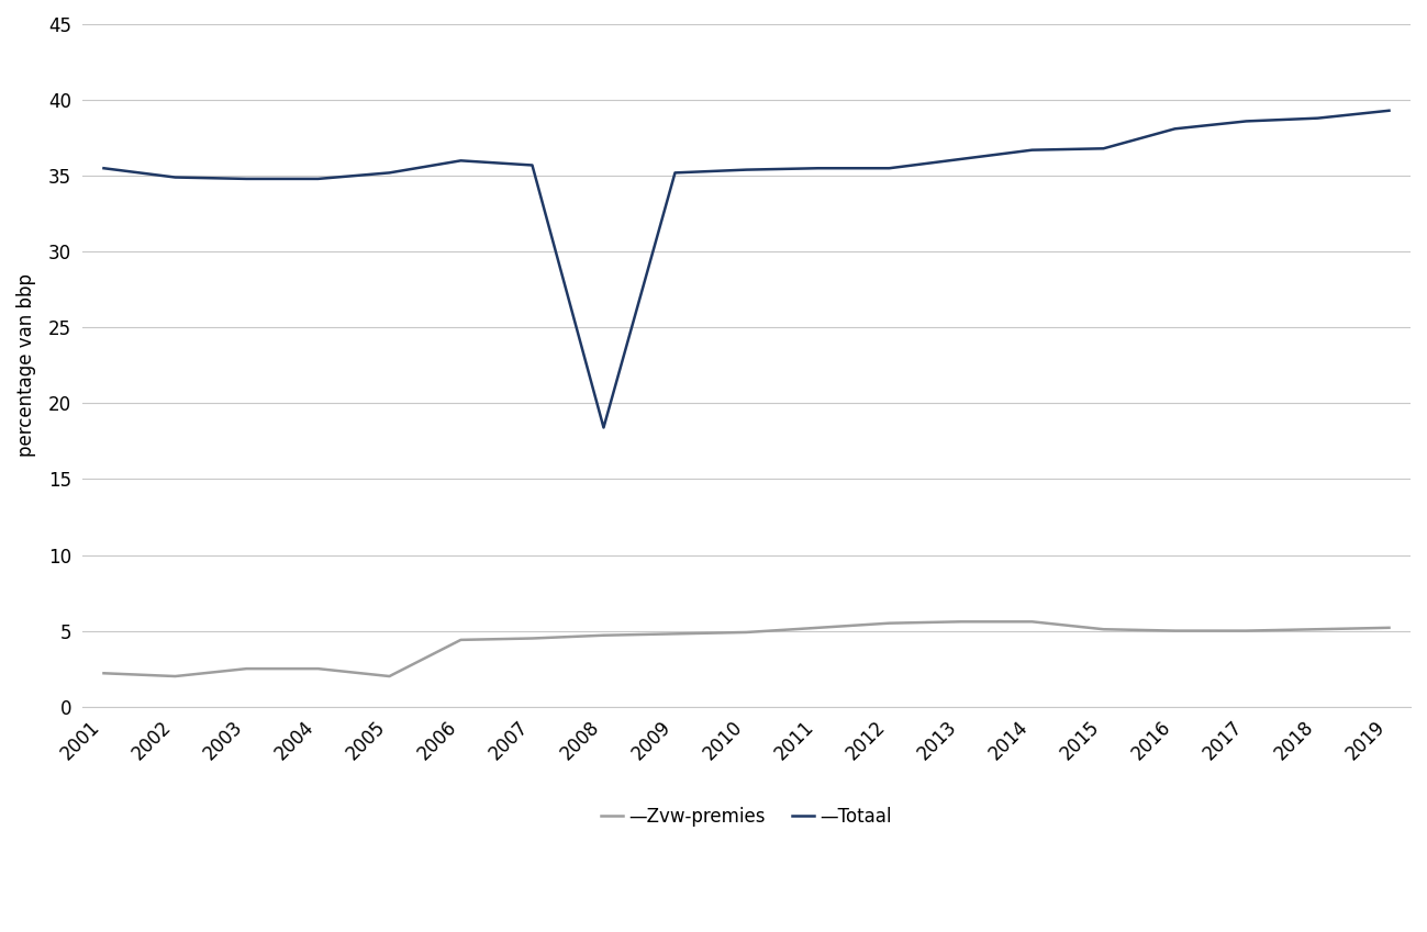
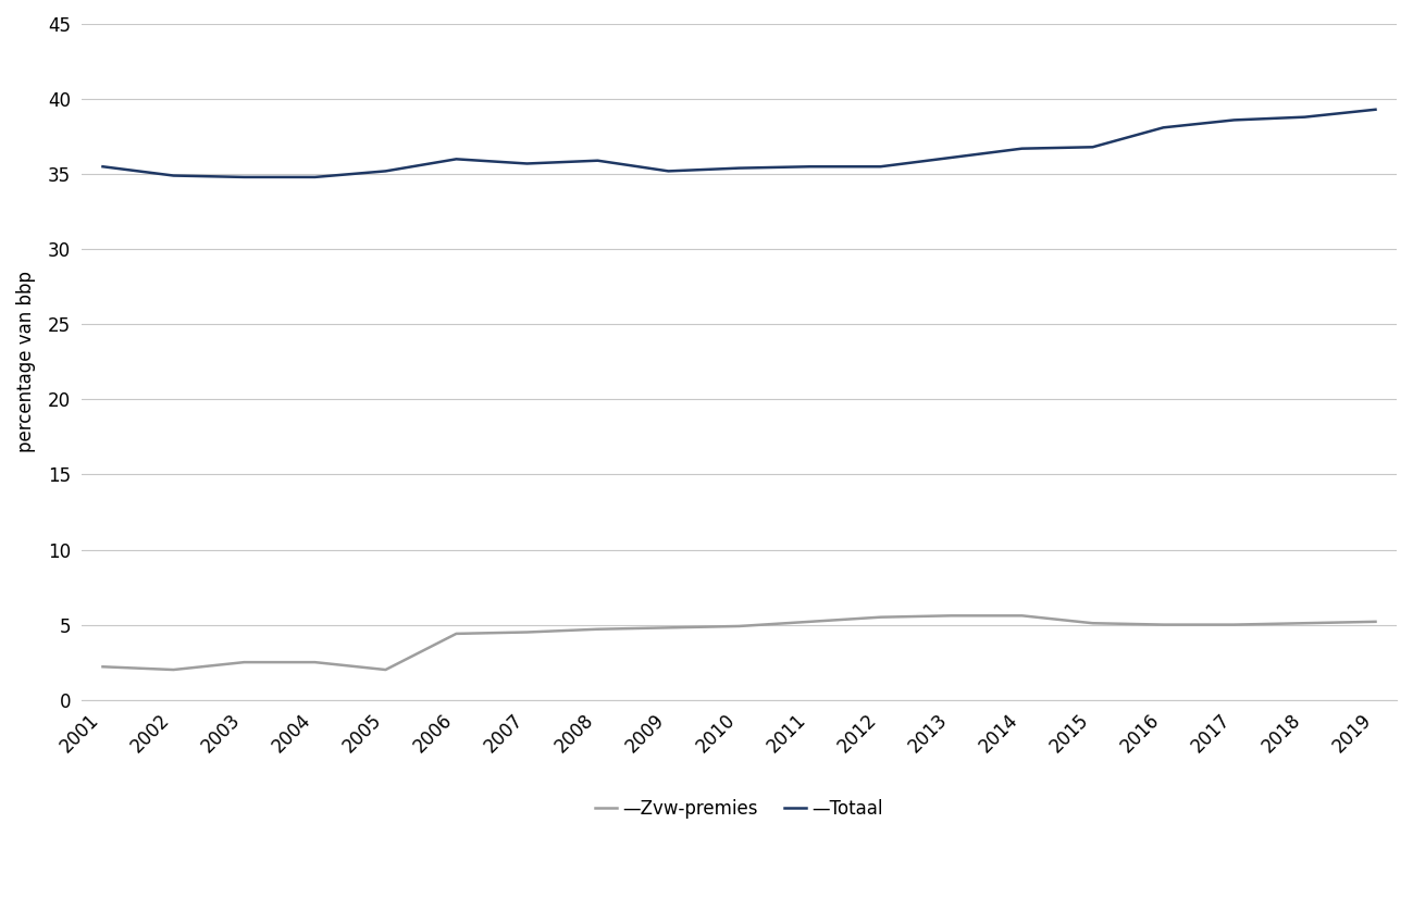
—Totaal/2008: 18.4 -> 35.9
